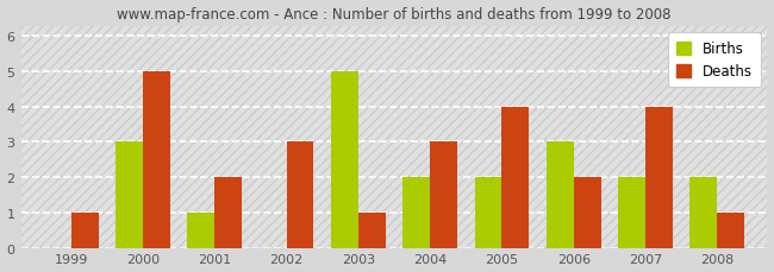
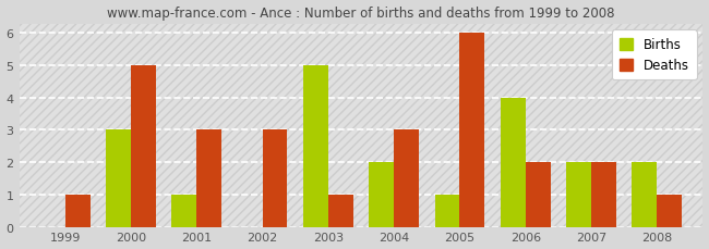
Deaths/2001: 2 -> 3
Births/2005: 2 -> 1
Deaths/2005: 4 -> 6
Births/2006: 3 -> 4
Deaths/2007: 4 -> 2
